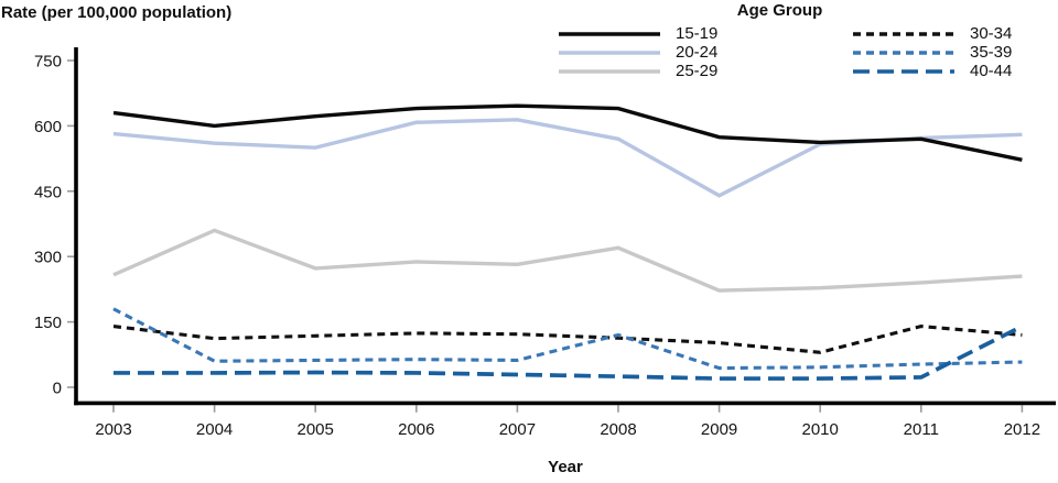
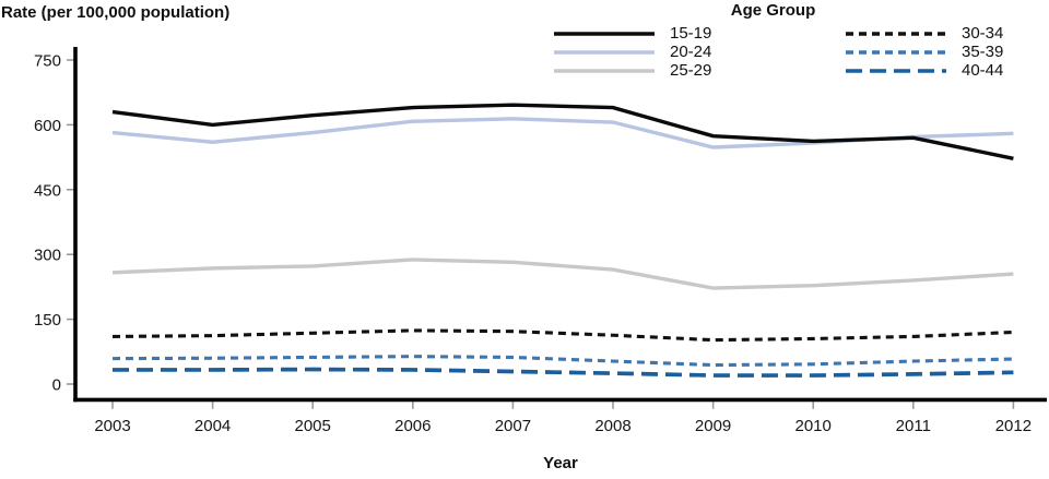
30-34/2003: 140 -> 110
35-39/2003: 180 -> 60
25-29/2004: 360 -> 270
20-24/2005: 550 -> 580
20-24/2008: 570 -> 610
25-29/2008: 320 -> 260
35-39/2008: 120 -> 50
20-24/2009: 440 -> 550
30-34/2010: 80 -> 100
30-34/2011: 140 -> 110
40-44/2012: 140 -> 30
